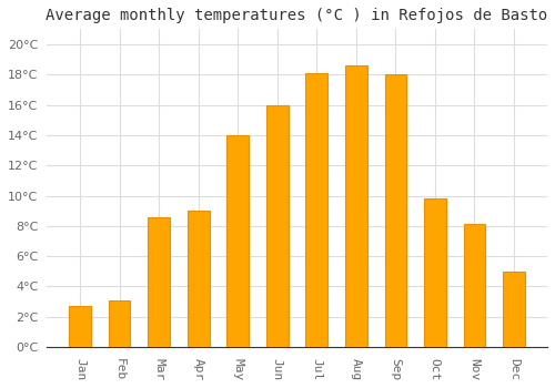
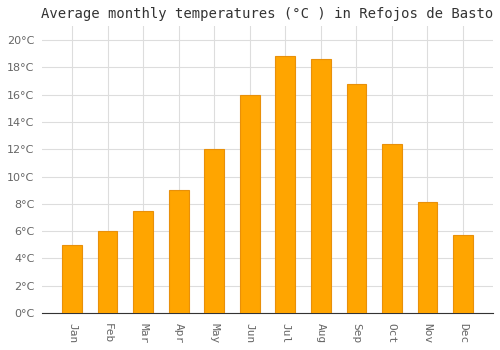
Jan: 2.7°C -> 5.0°C
Feb: 3.1°C -> 6.0°C
Mar: 8.6°C -> 7.5°C
May: 14.0°C -> 12.0°C
Jul: 18.1°C -> 18.8°C
Sep: 18.0°C -> 16.8°C
Oct: 9.8°C -> 12.4°C
Dec: 5.0°C -> 5.7°C
